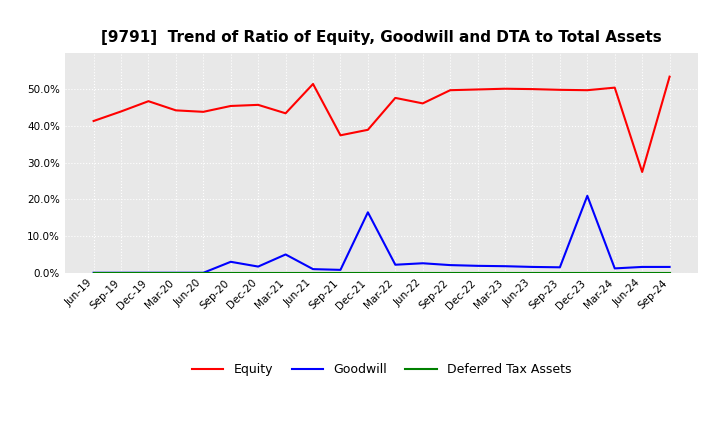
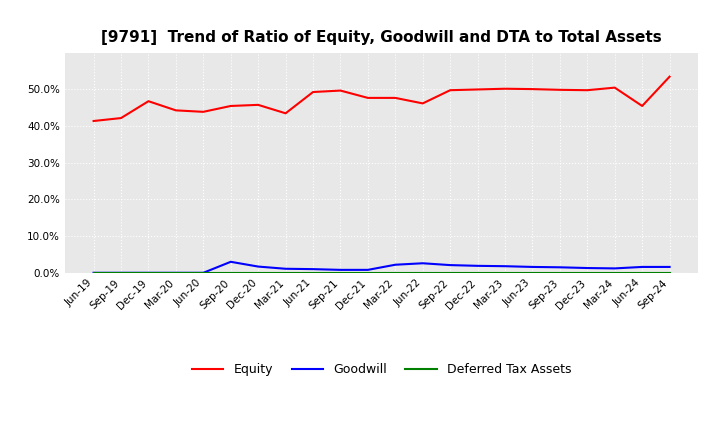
Equity/Sep-19: 44.0% -> 42.2%
Goodwill/Mar-21: 5.0% -> 1.1%
Equity/Jun-21: 51.5% -> 49.3%
Equity/Sep-21: 37.5% -> 49.7%
Equity/Dec-21: 39.0% -> 47.7%
Goodwill/Dec-21: 16.5% -> 0.8%
Goodwill/Dec-23: 21.0% -> 1.3%
Equity/Jun-24: 27.5% -> 45.5%
